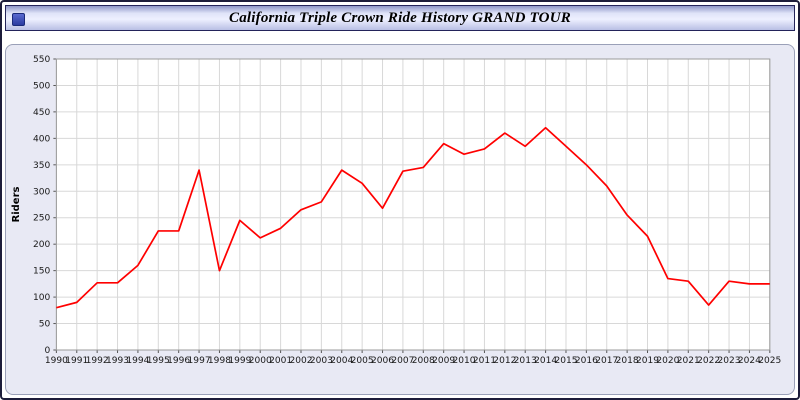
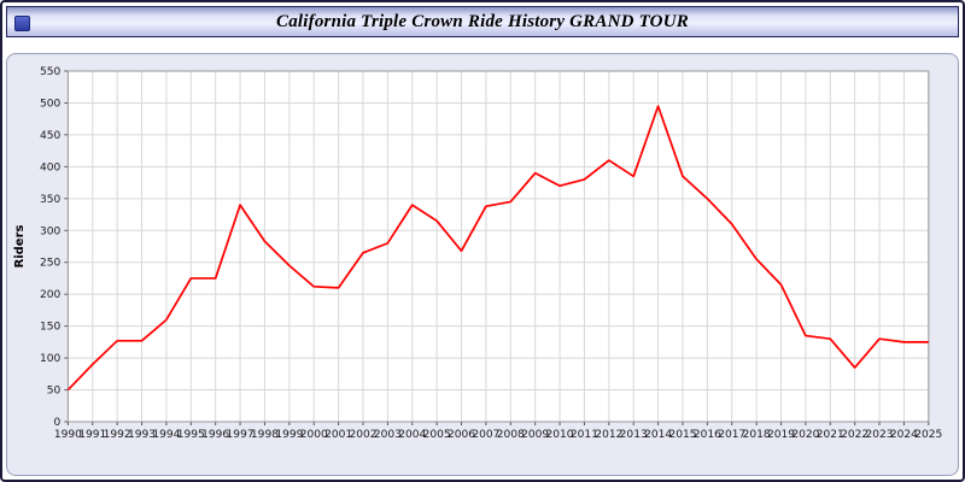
1990: 80 -> 50
1998: 150 -> 280
2001: 230 -> 210
2014: 420 -> 500
